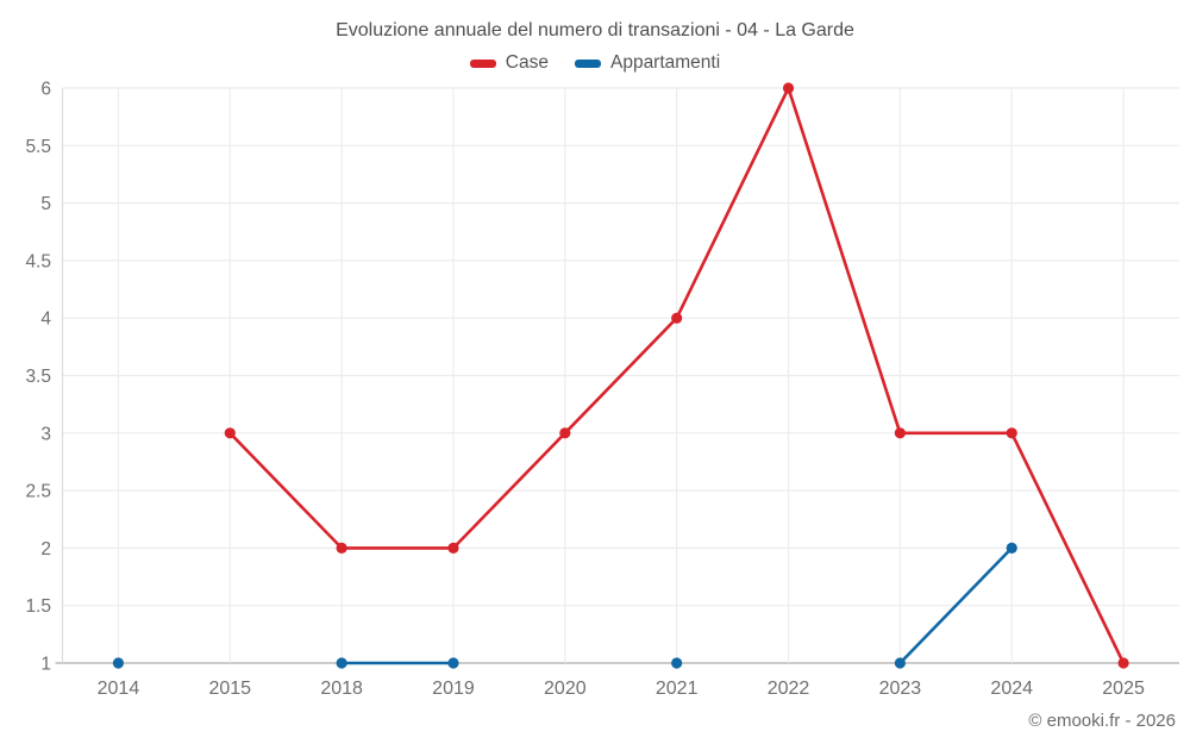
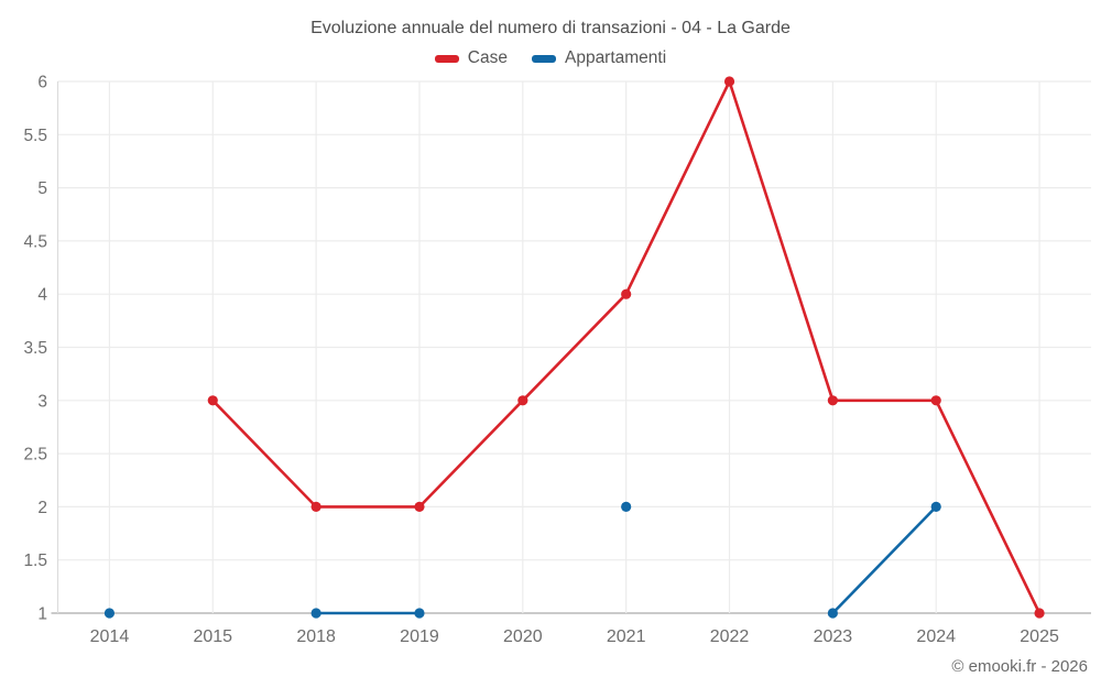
Appartamenti/2021: 1 -> 2
